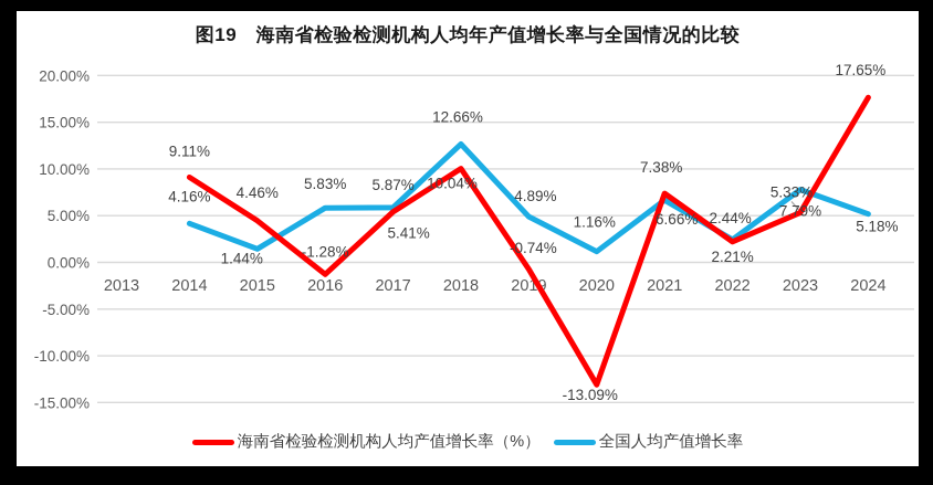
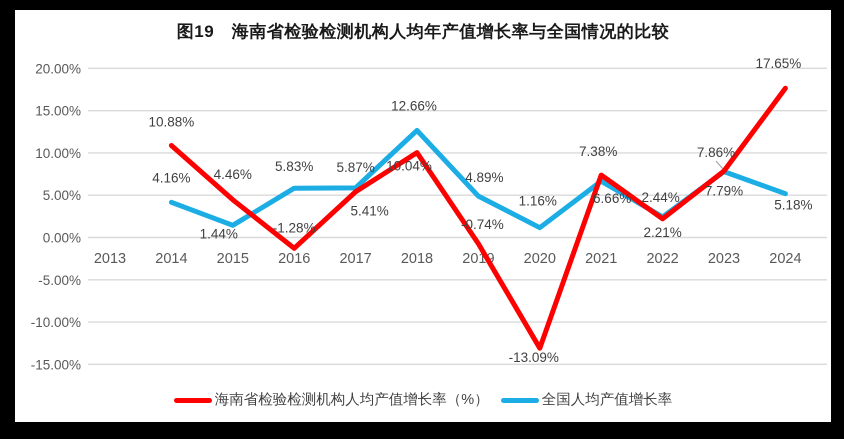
海南省检验检测机构人均产值增长率（%）/2014: 9.11% -> 10.88%
海南省检验检测机构人均产值增长率（%）/2023: 5.33% -> 7.86%
